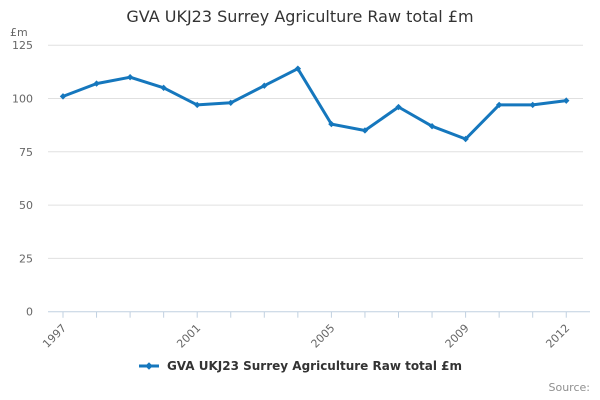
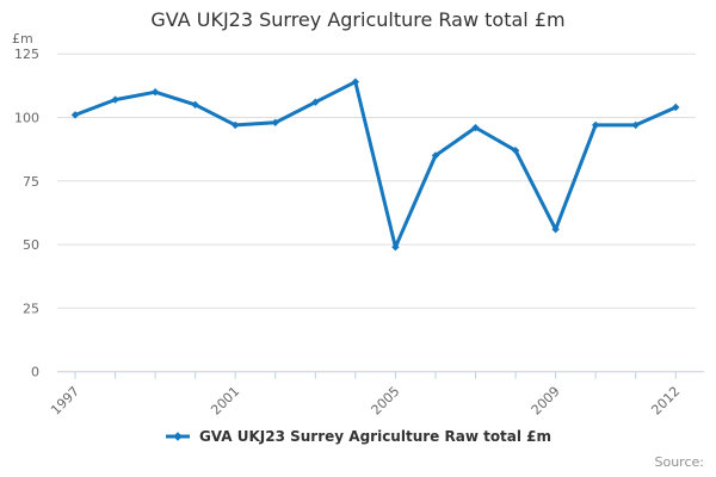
2005: 88 -> 49
2009: 81 -> 56
2012: 99 -> 104
